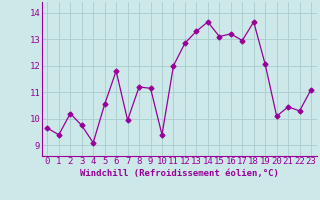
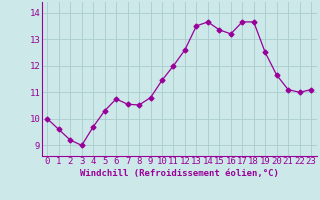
0: 9.65 -> 10.00
1: 9.40 -> 9.60
2: 10.20 -> 9.20
3: 9.75 -> 9.00
4: 9.10 -> 9.70
5: 10.55 -> 10.30
6: 11.80 -> 10.75
7: 9.95 -> 10.55
8: 11.20 -> 10.52
9: 11.15 -> 10.80
10: 9.40 -> 11.45
12: 12.85 -> 12.60
13: 13.30 -> 13.50
15: 13.10 -> 13.35
17: 12.95 -> 13.65
19: 12.05 -> 12.50
20: 10.10 -> 11.65
21: 10.45 -> 11.10
22: 10.30 -> 11.00
